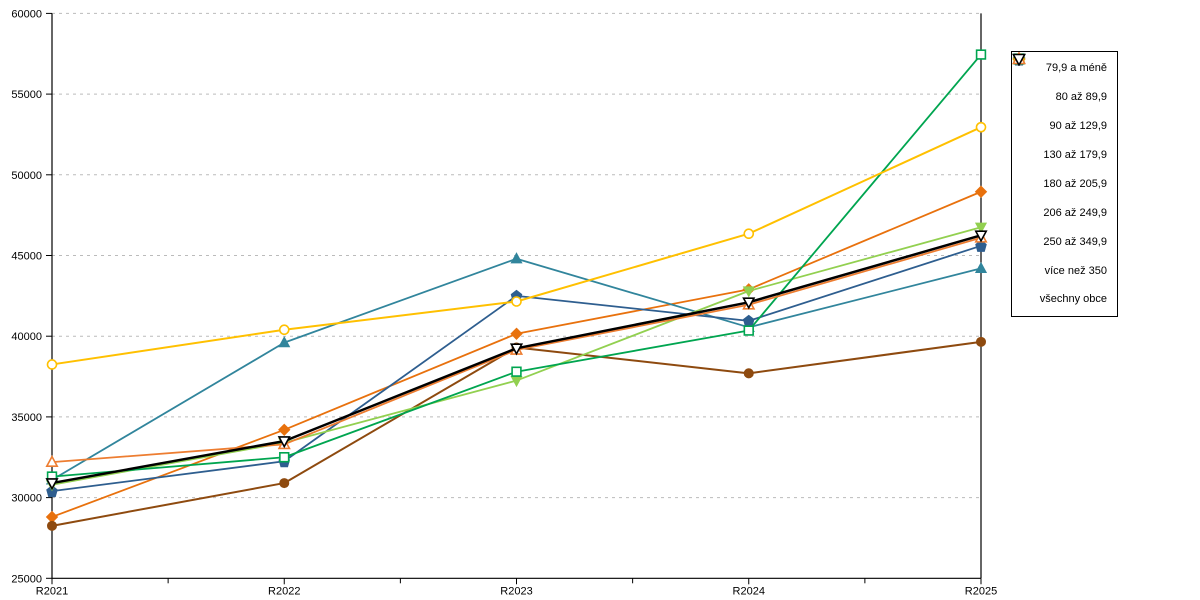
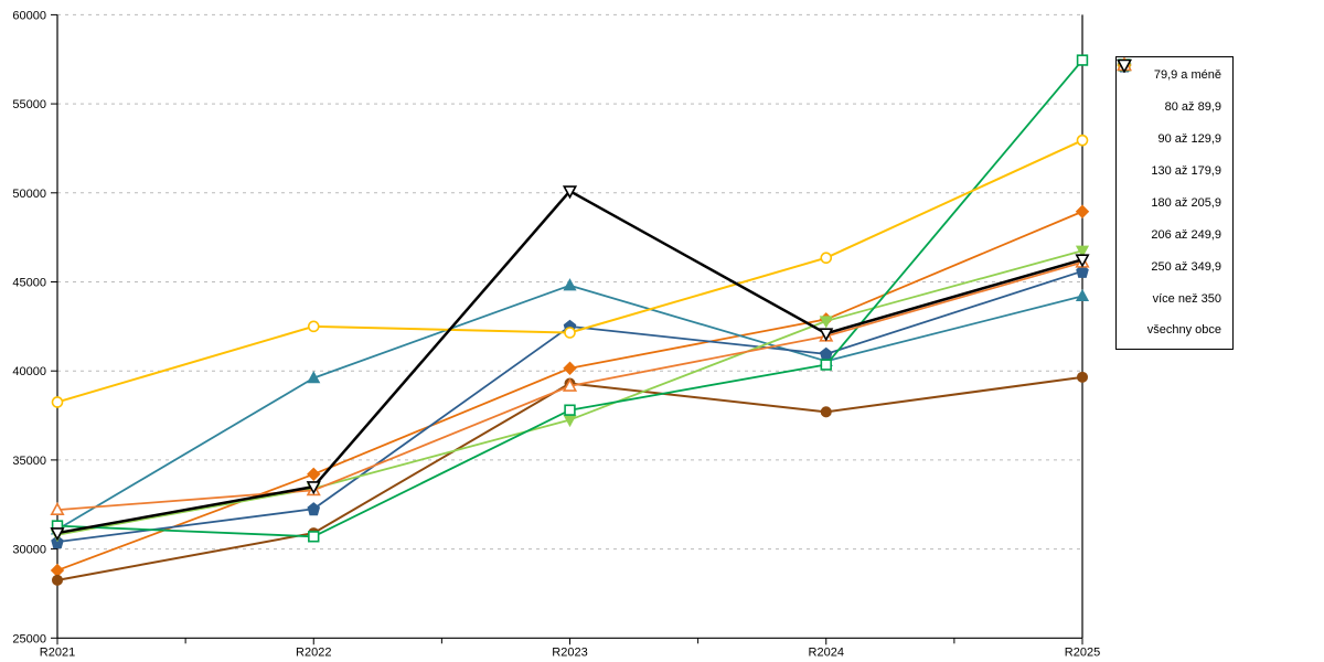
206 až 249,9/R2022: 32500 -> 30700
250 až 349,9/R2022: 40400 -> 42500
všechny obce/R2023: 39200 -> 50100
